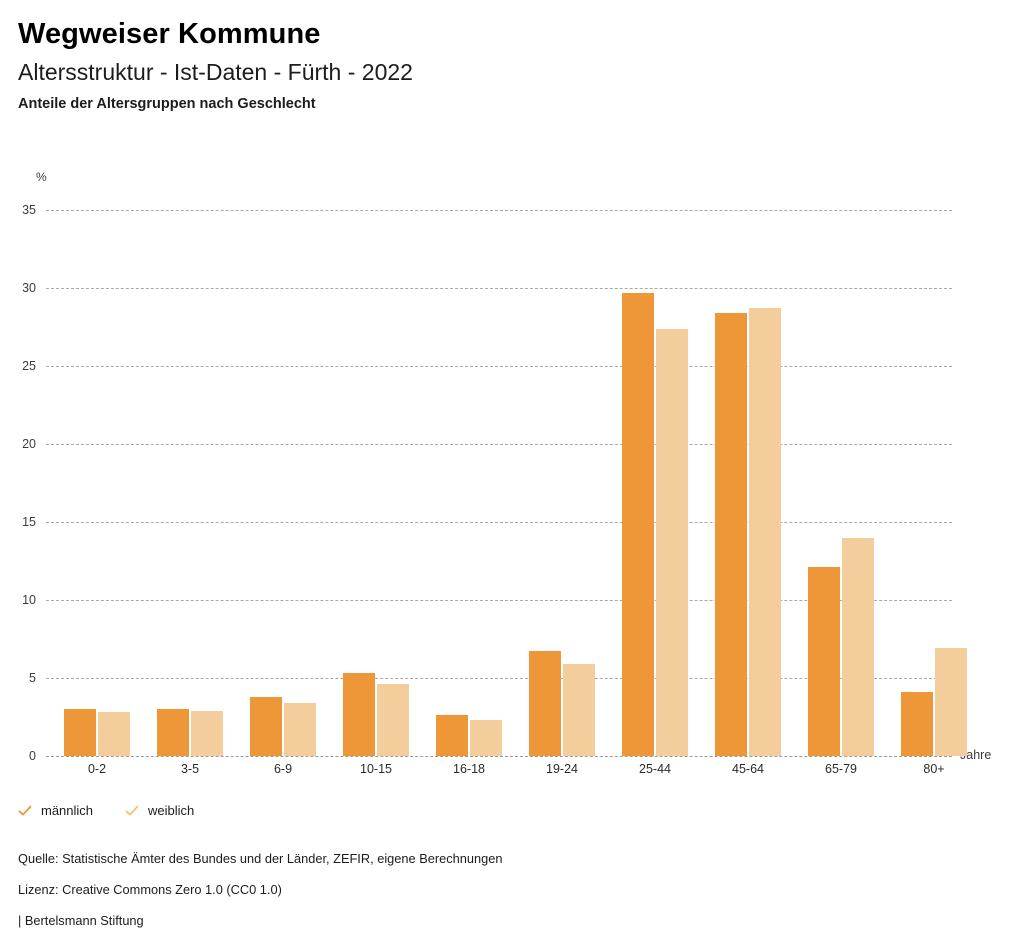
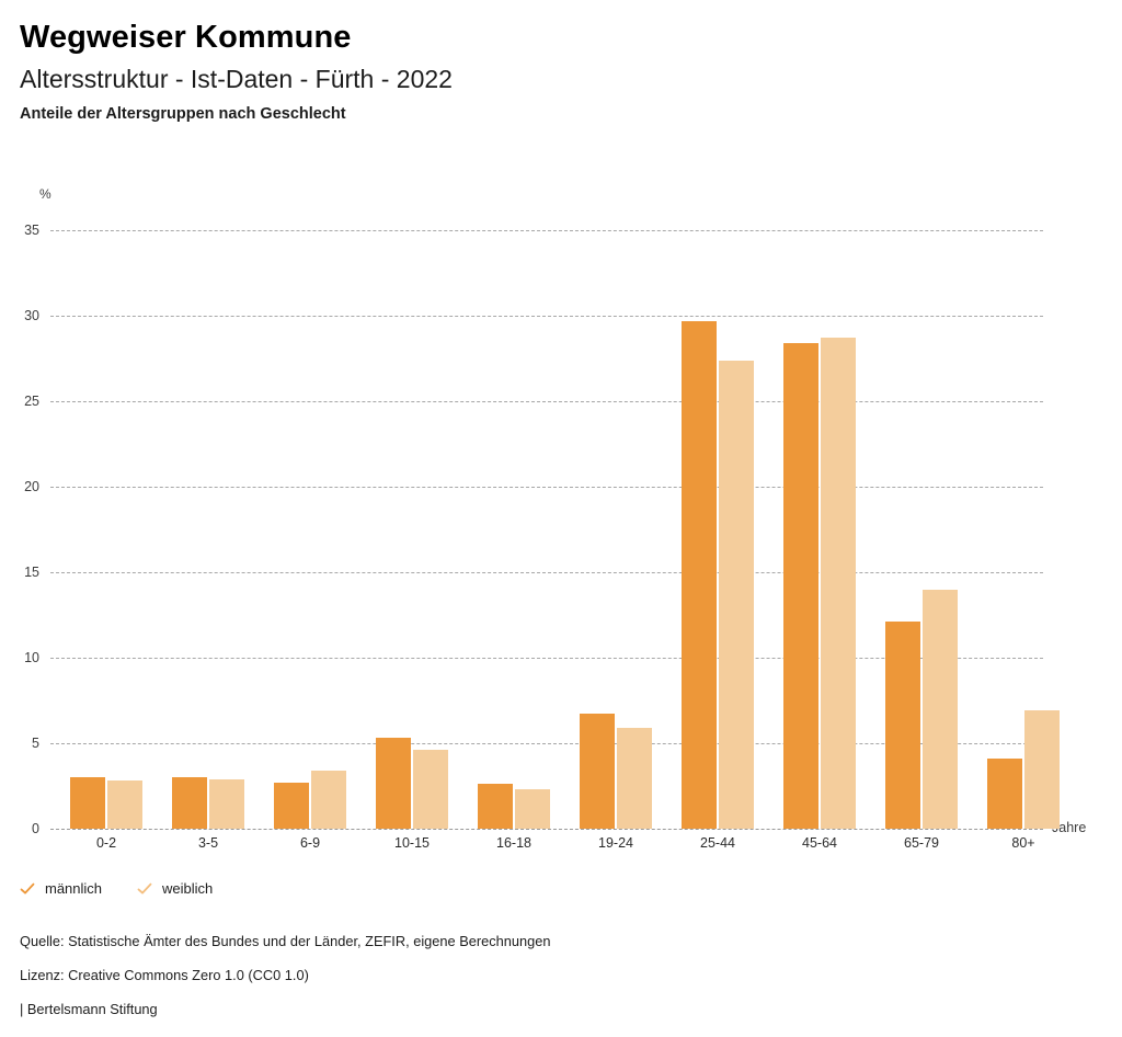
männlich/6-9: 3.8 -> 2.7
